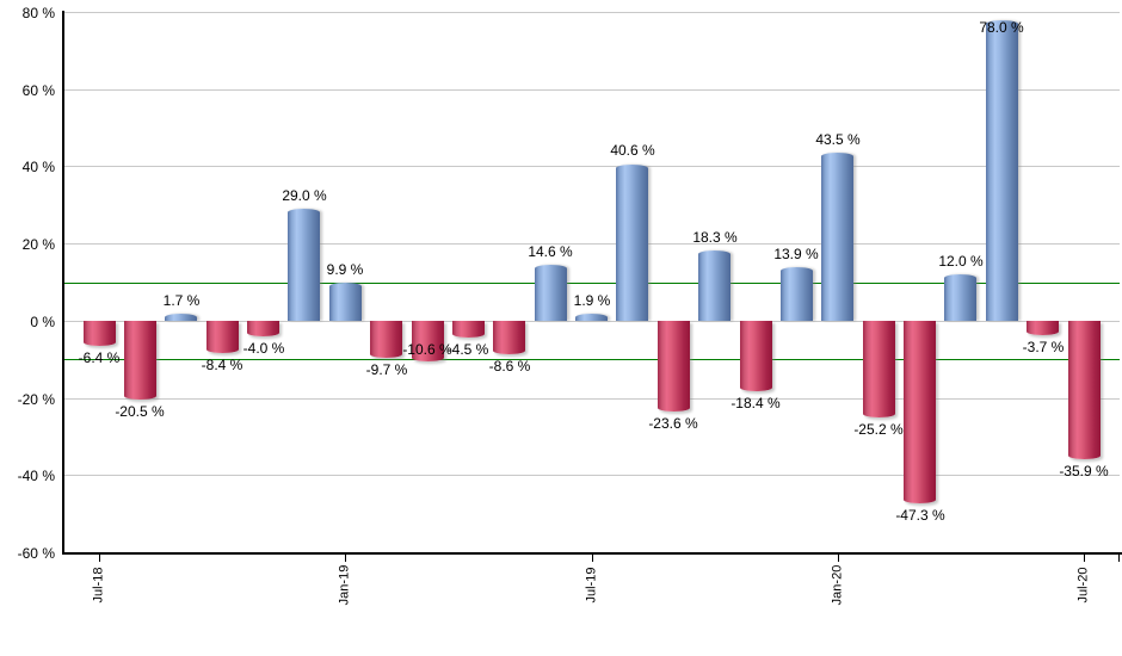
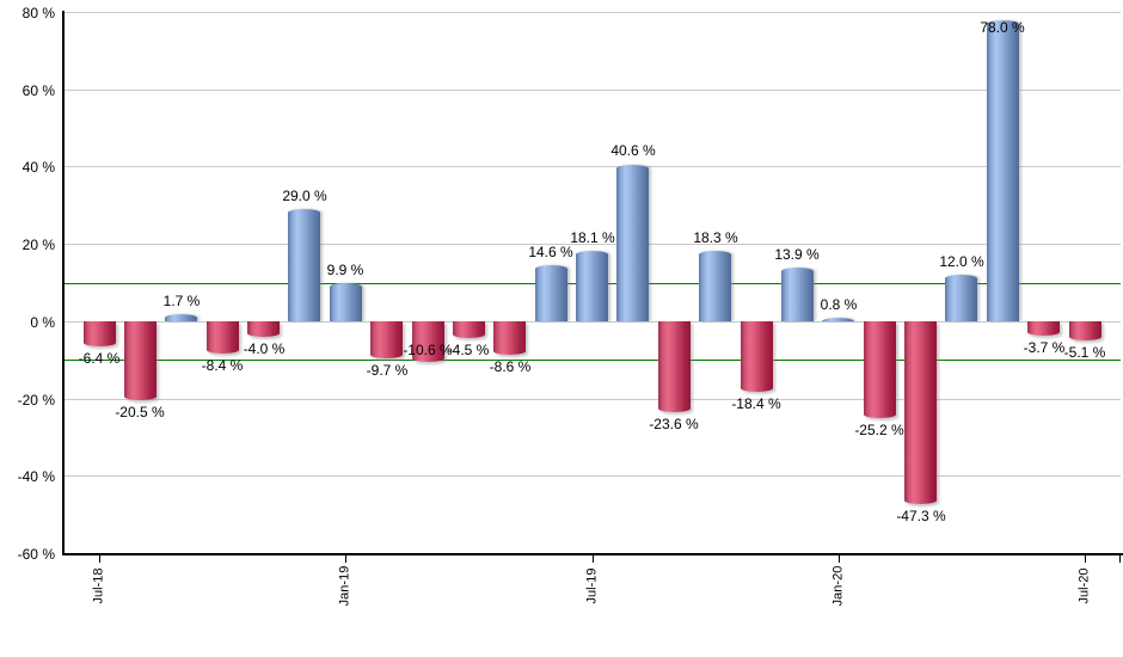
Jul-19: 1.9 -> 18.1
Jan-20: 43.5 -> 0.8
Jul-20: -35.9 -> -5.1
